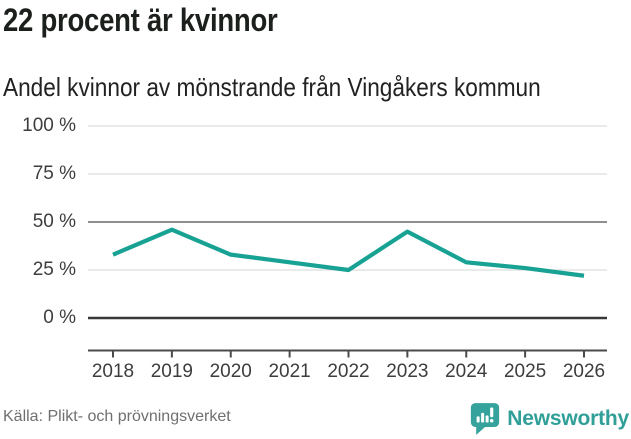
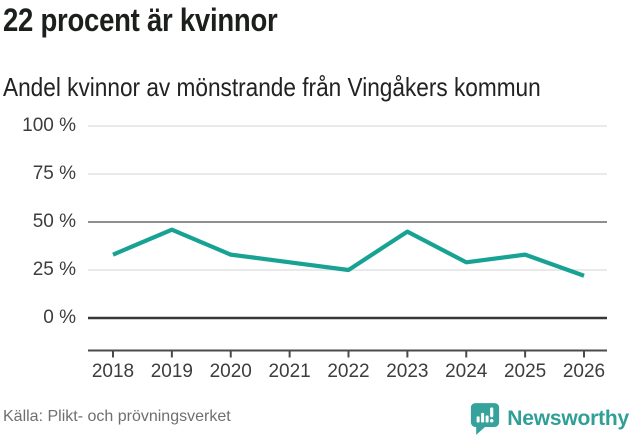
2025: 26% -> 33%
